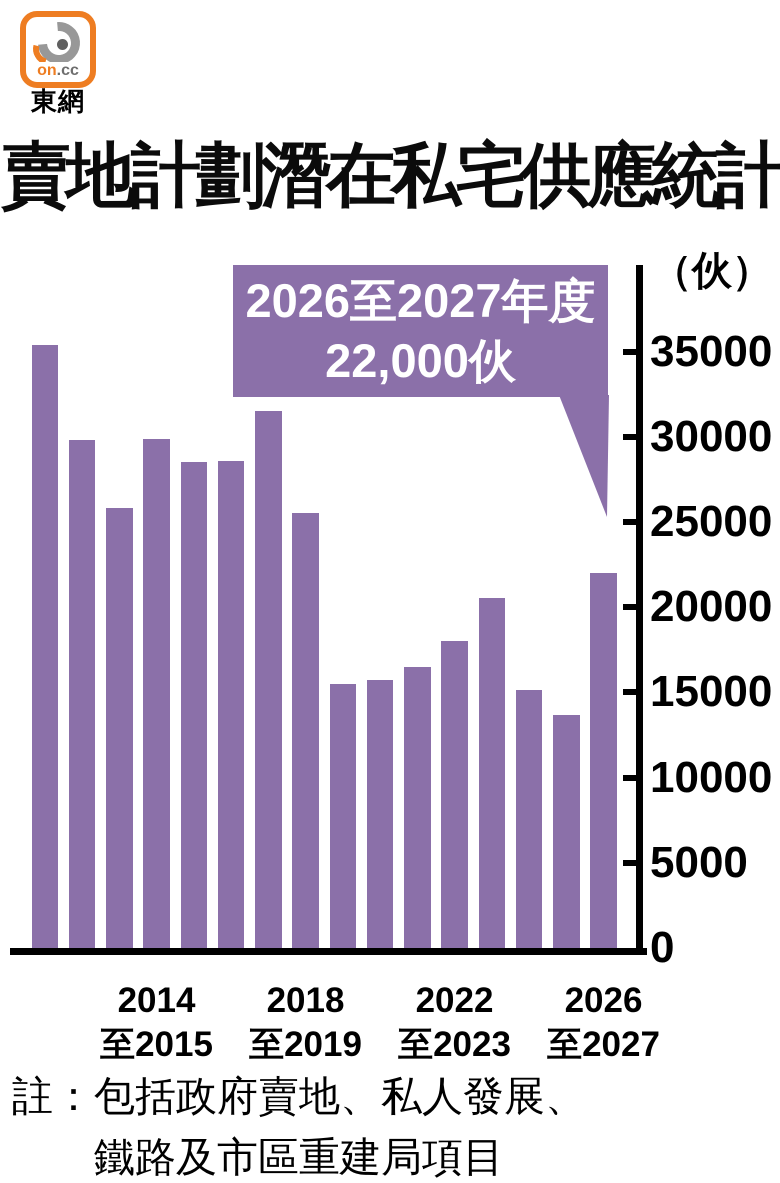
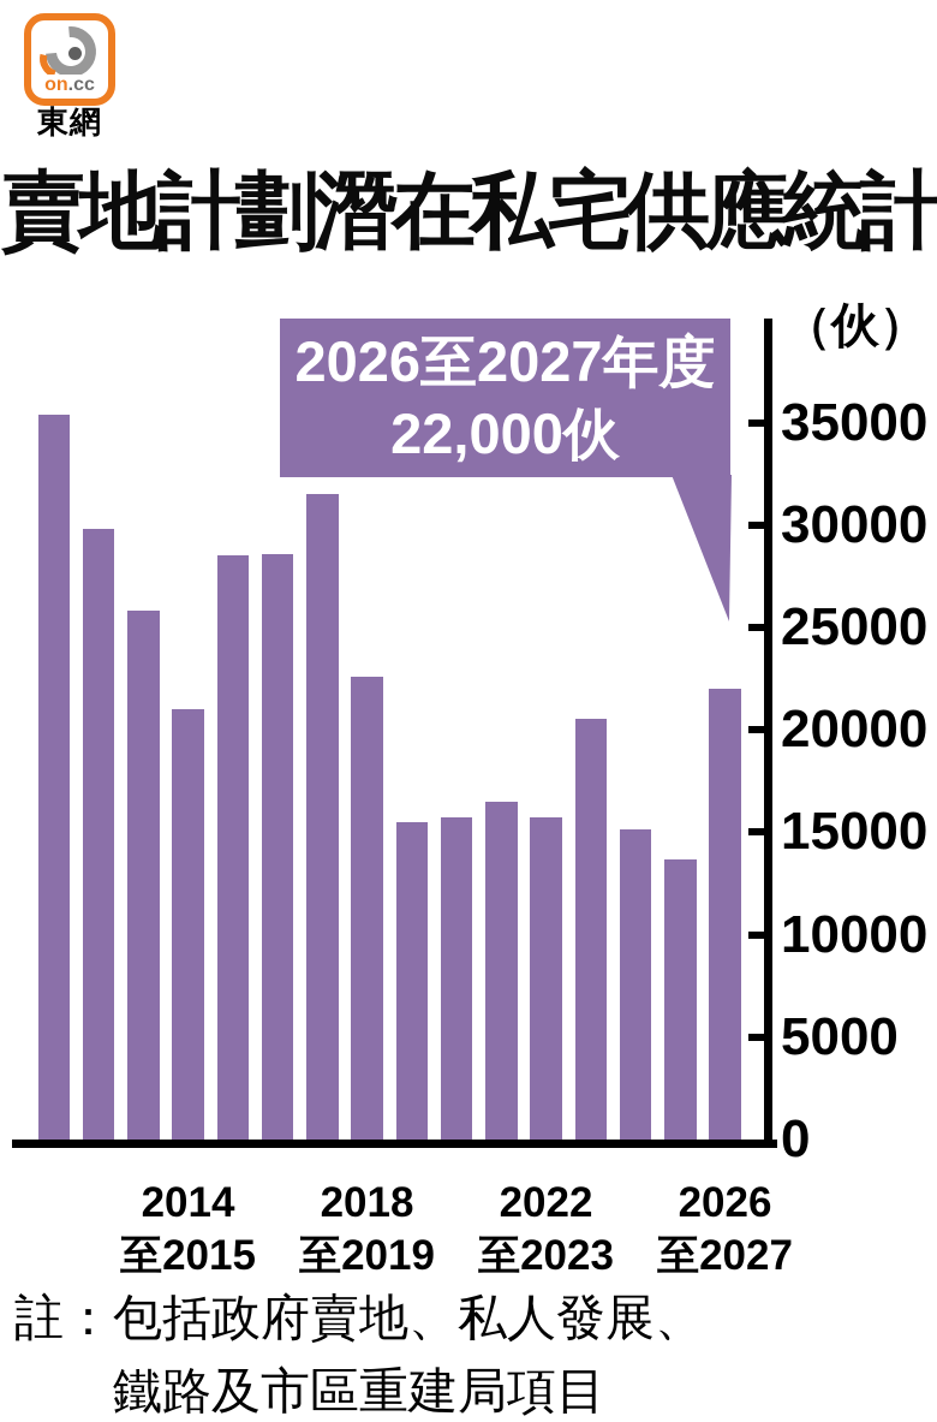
2014至2015: 29900 -> 21000
2018至2019: 25500 -> 22600
2022至2023: 18000 -> 15700
